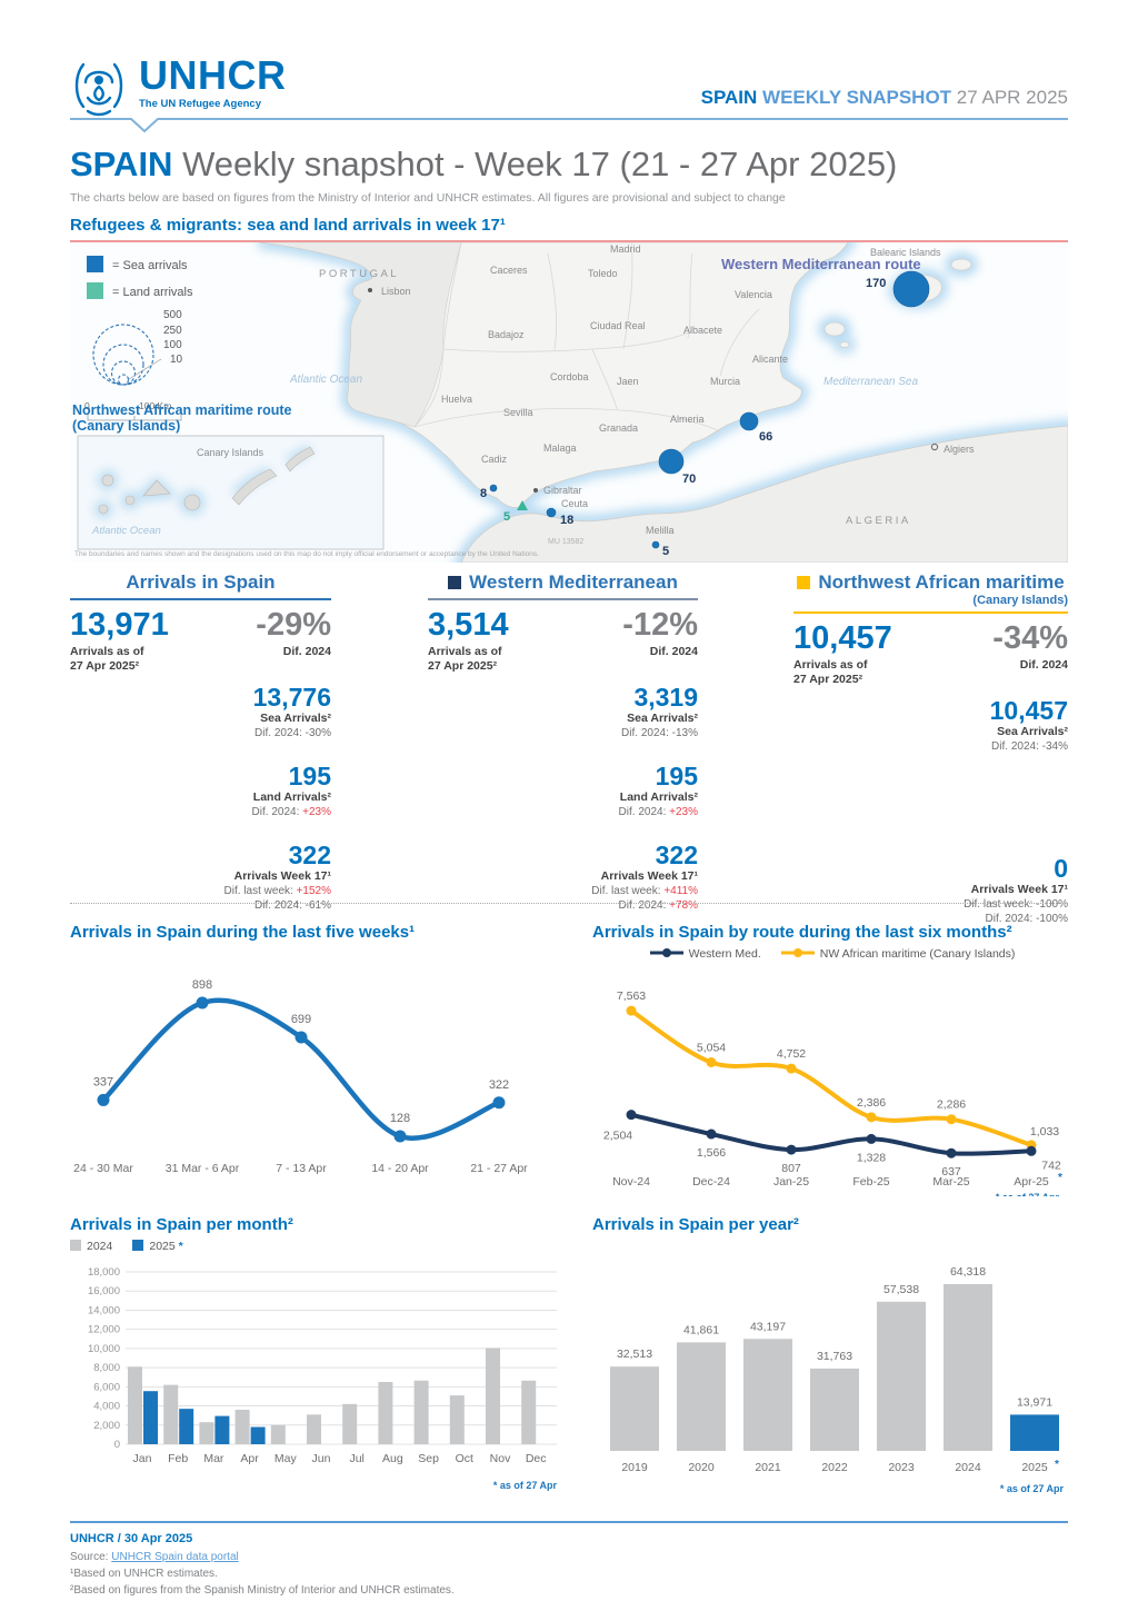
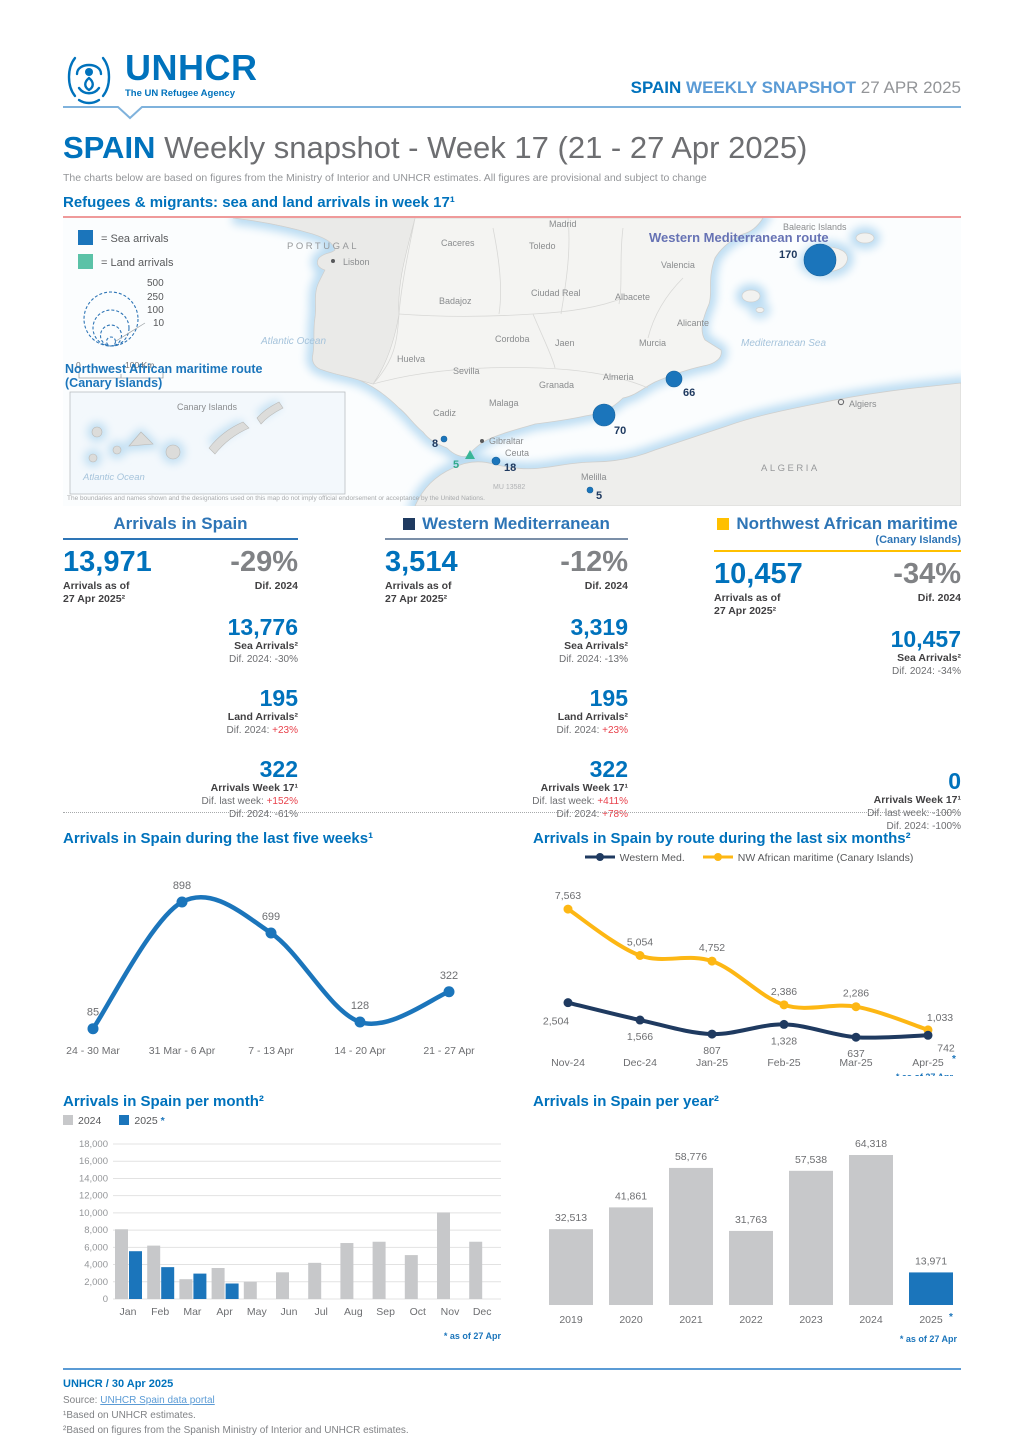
Arrivals in Spain during the last five weeks¹/24 - 30 Mar: 337 -> 85
Arrivals in Spain per year²/2021: 43,197 -> 58,776
